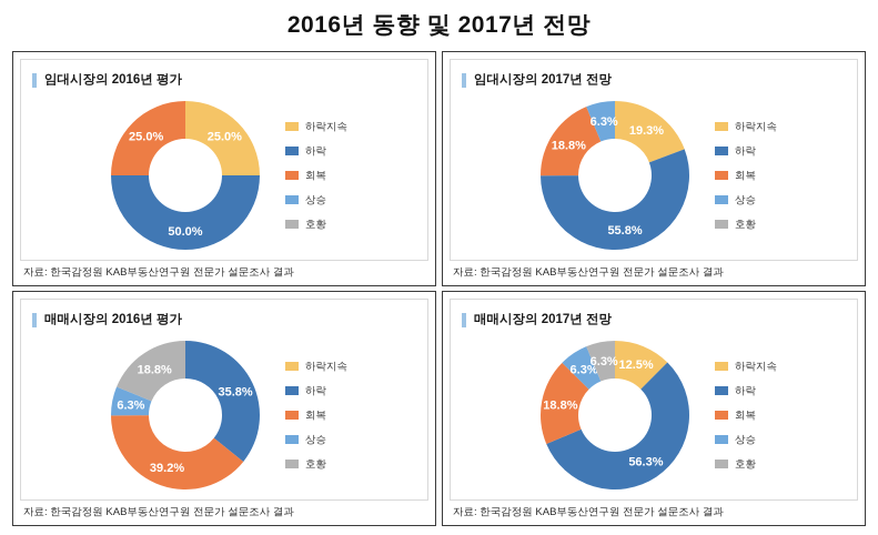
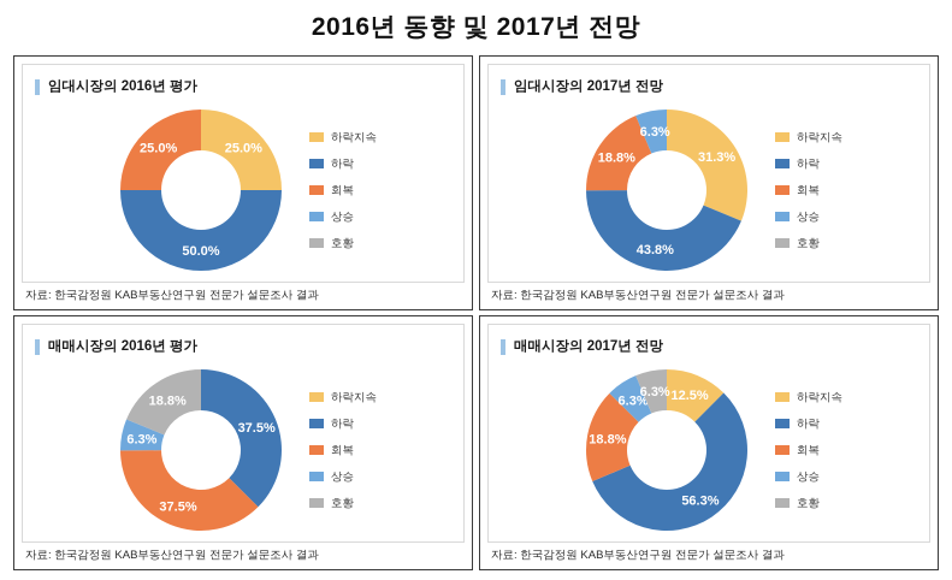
임대시장의 2017년 전망/하락지속: 19.3% -> 31.3%
임대시장의 2017년 전망/하락: 55.8% -> 43.8%
매매시장의 2016년 평가/하락: 35.8% -> 37.5%
매매시장의 2016년 평가/회복: 39.2% -> 37.5%
